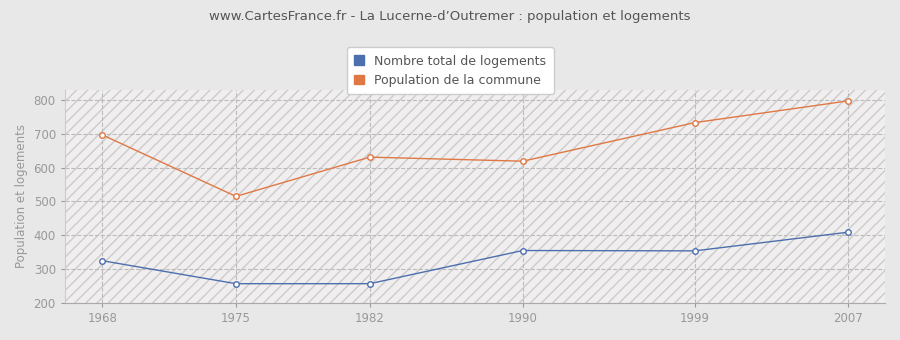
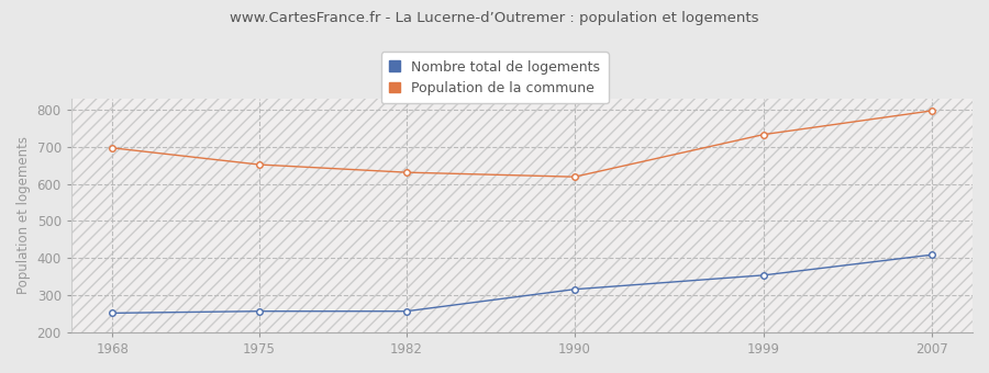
Nombre total de logements/1968: 325 -> 252
Population de la commune/1975: 515 -> 652
Nombre total de logements/1990: 355 -> 316
